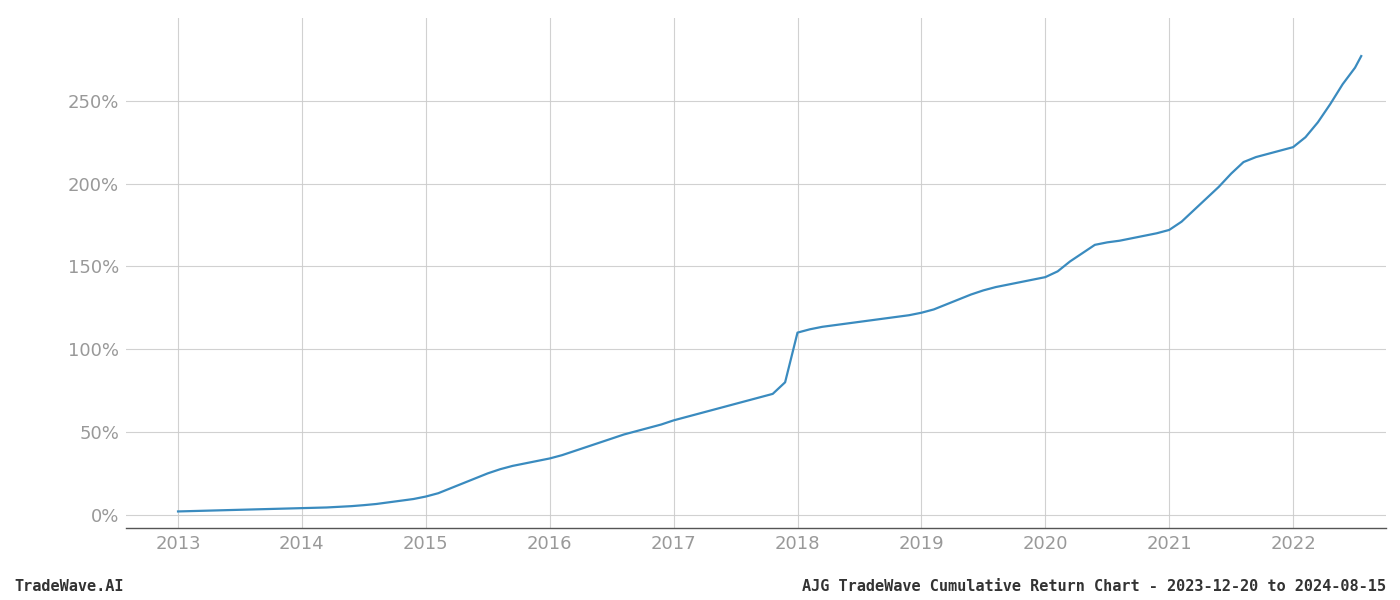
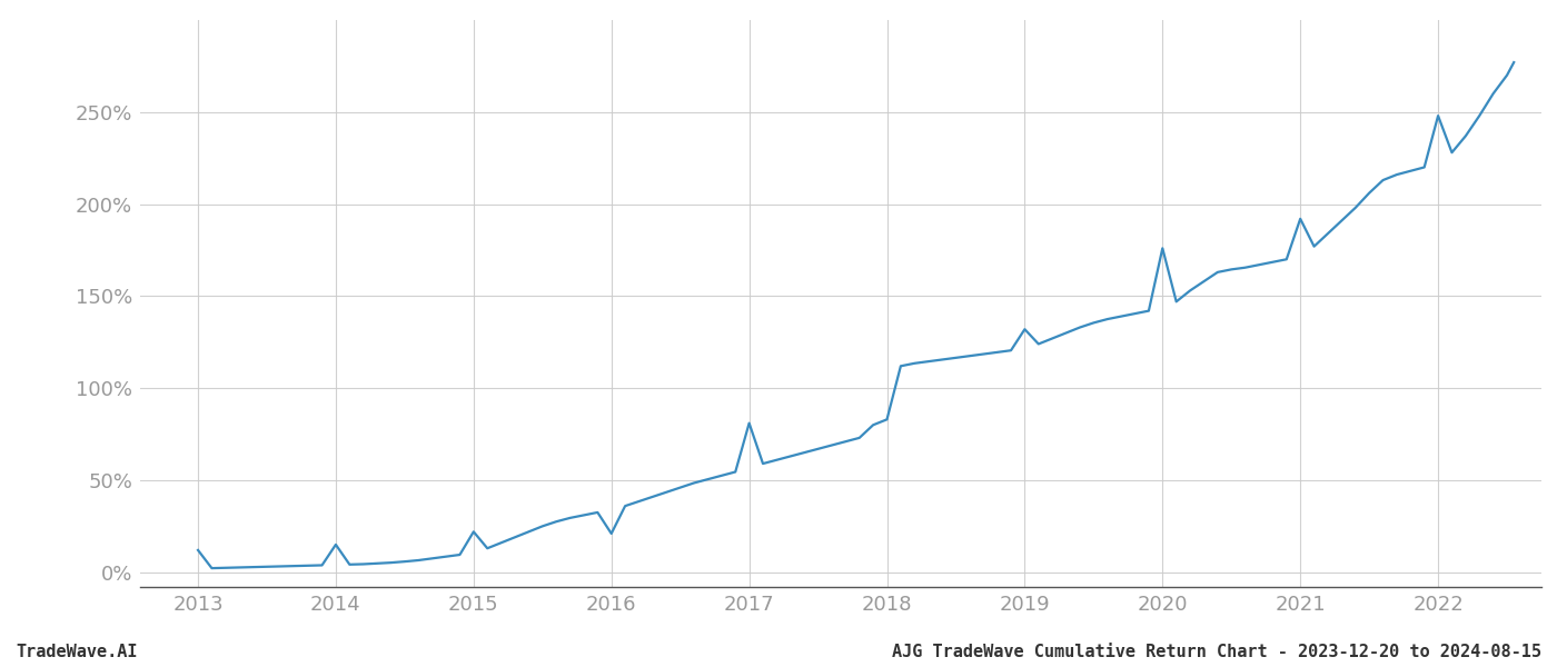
2013: 2% -> 12%
2014: 4% -> 15%
2015: 11% -> 22%
2016: 34% -> 21%
2017: 57% -> 81%
2018: 110% -> 83%
2019: 122% -> 132%
2020: 144% -> 176%
2021: 172% -> 192%
2022: 222% -> 248%
